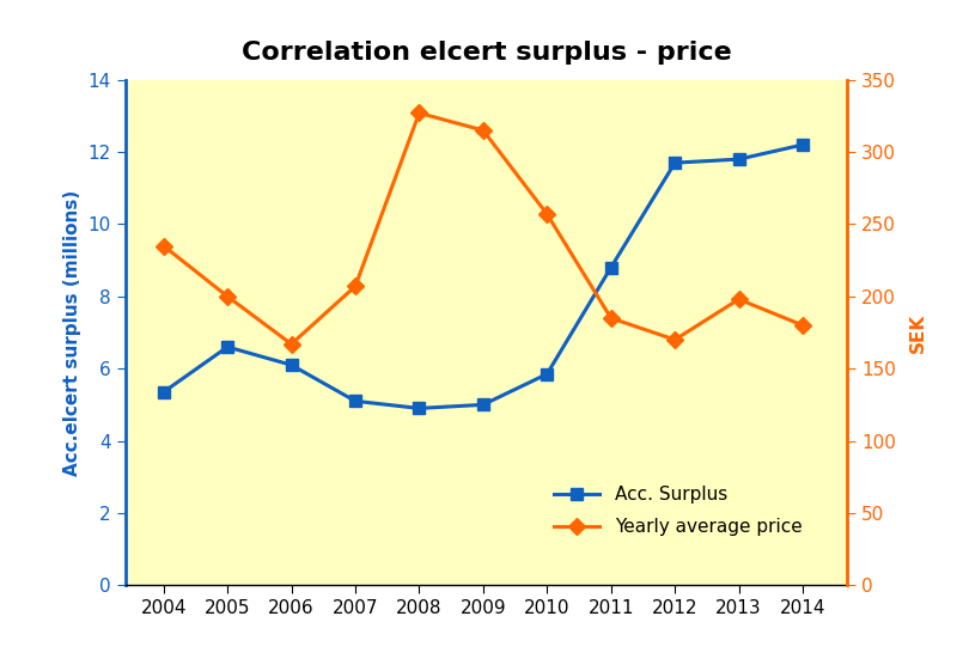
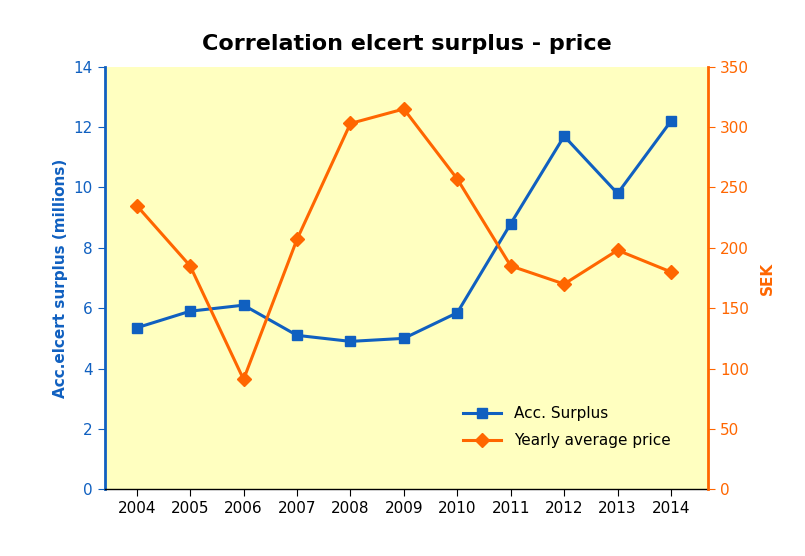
Acc. Surplus/2005: 6.60 -> 5.90
Yearly average price/2005: 200 -> 185
Yearly average price/2006: 167 -> 91
Yearly average price/2008: 327 -> 303
Acc. Surplus/2013: 11.80 -> 9.80
